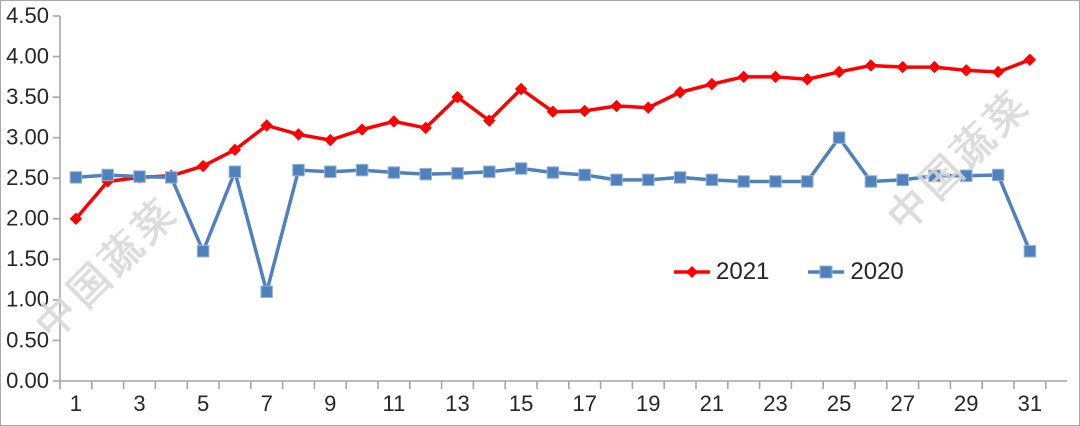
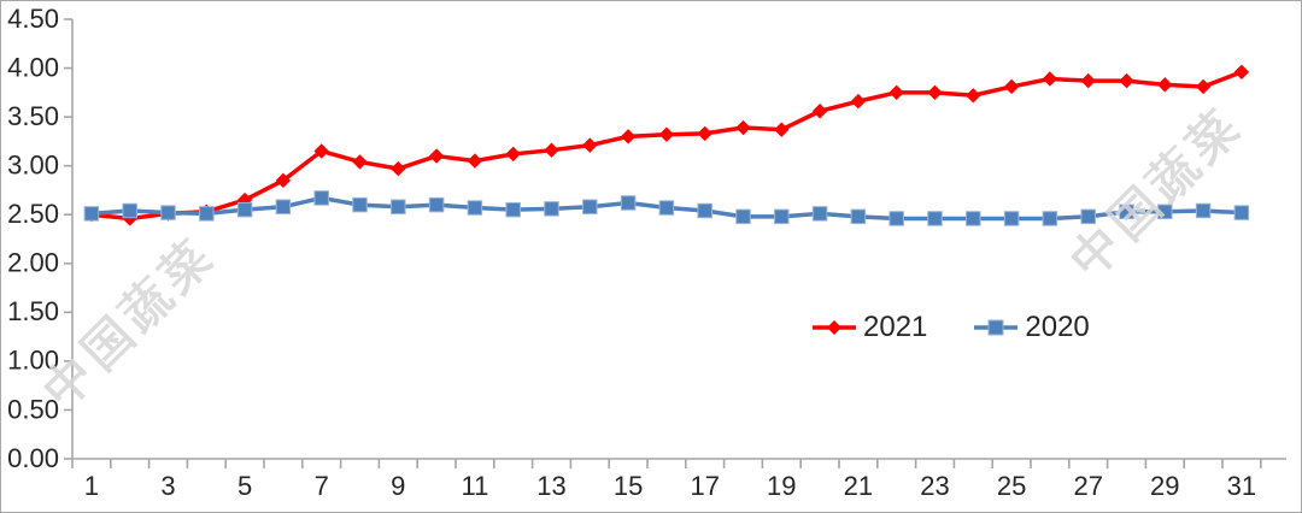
2021/1: 2.0 -> 2.5
2020/5: 1.6 -> 2.5
2020/7: 1.1 -> 2.7
2021/11: 3.2 -> 3.0
2021/13: 3.5 -> 3.2
2021/15: 3.6 -> 3.3
2020/25: 3.0 -> 2.5
2020/31: 1.6 -> 2.5
